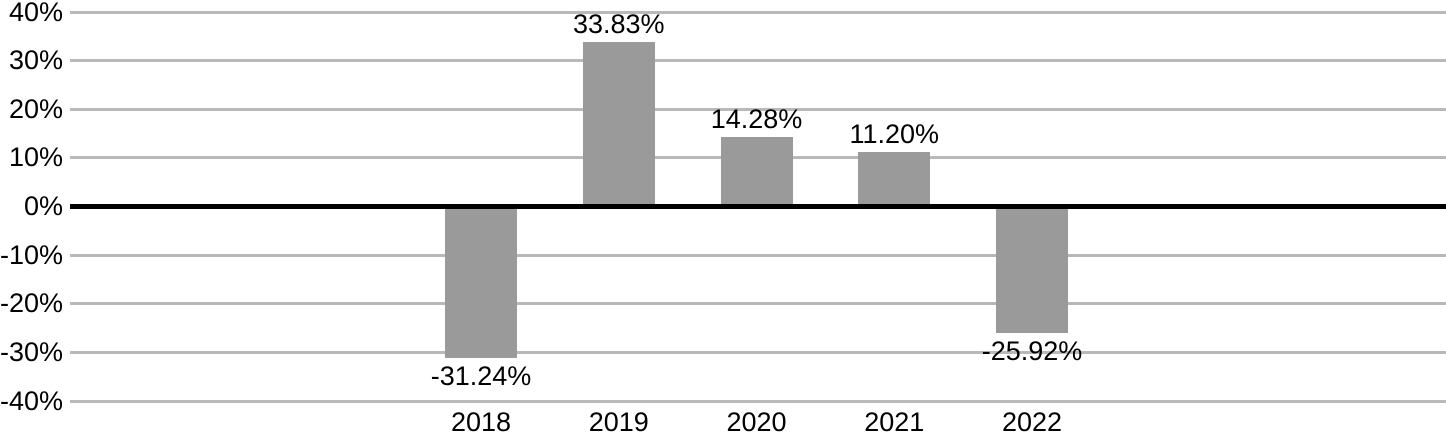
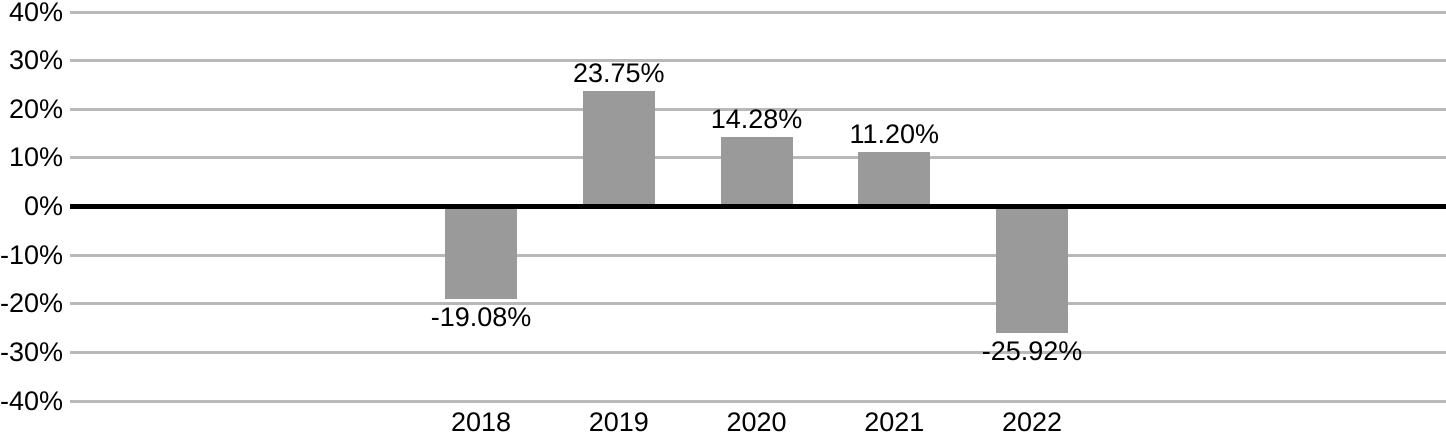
2018: -31.24% -> -19.08%
2019: 33.83% -> 23.75%
